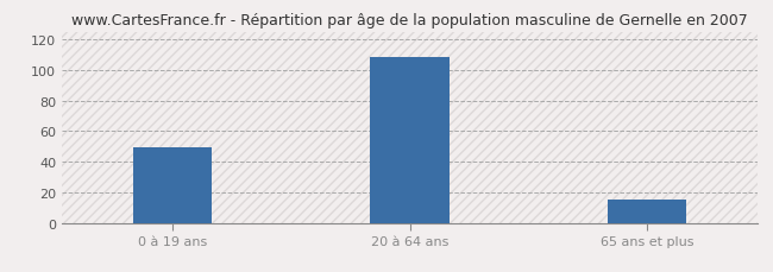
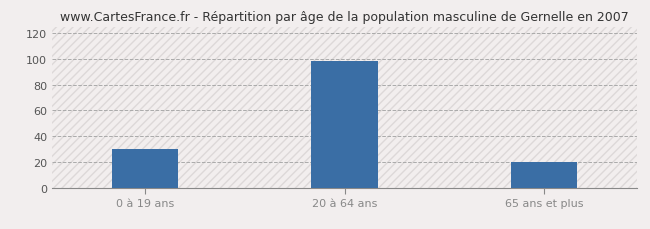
0 à 19 ans: 49 -> 30
20 à 64 ans: 108 -> 98
65 ans et plus: 15 -> 20
